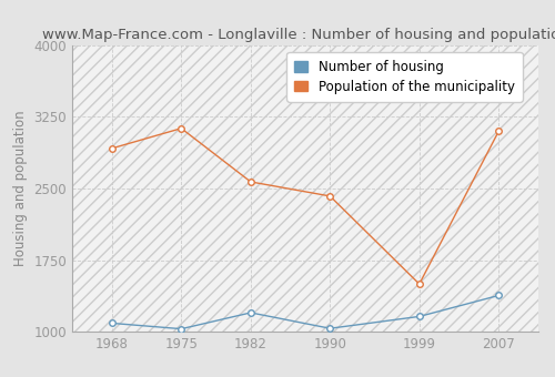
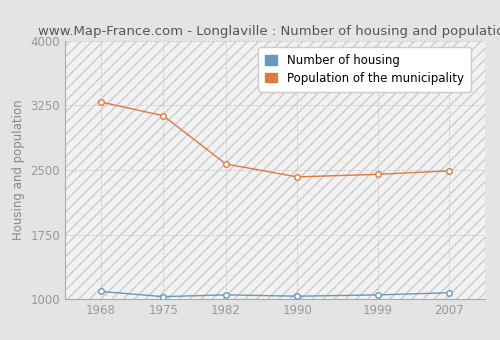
Population of the municipality/1968: 2920 -> 3290
Number of housing/1982: 1200 -> 1050
Number of housing/1999: 1160 -> 1050
Population of the municipality/1999: 1500 -> 2450
Number of housing/2007: 1380 -> 1080
Population of the municipality/2007: 3100 -> 2490
